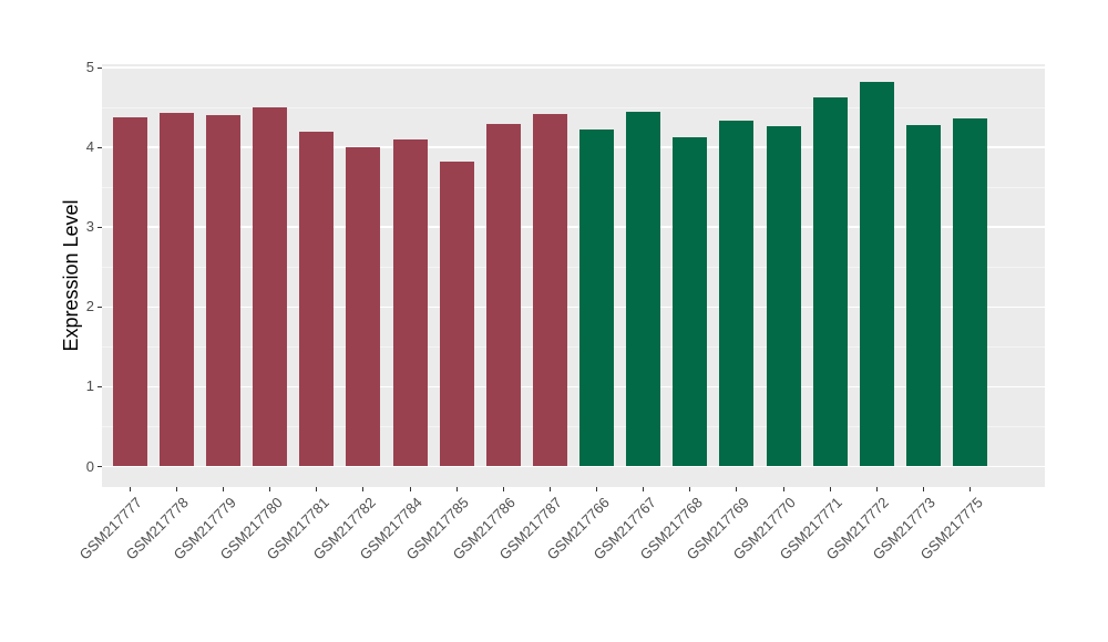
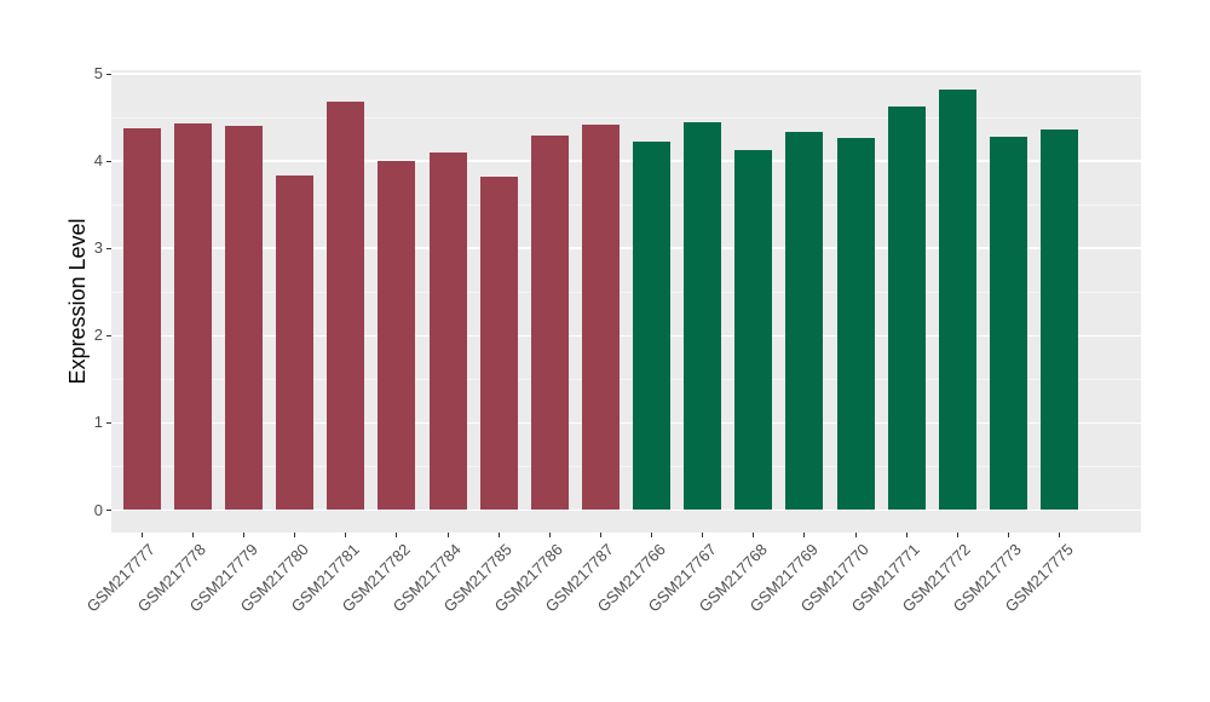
GSM217780: 4.5 -> 3.8
GSM217781: 4.2 -> 4.7
